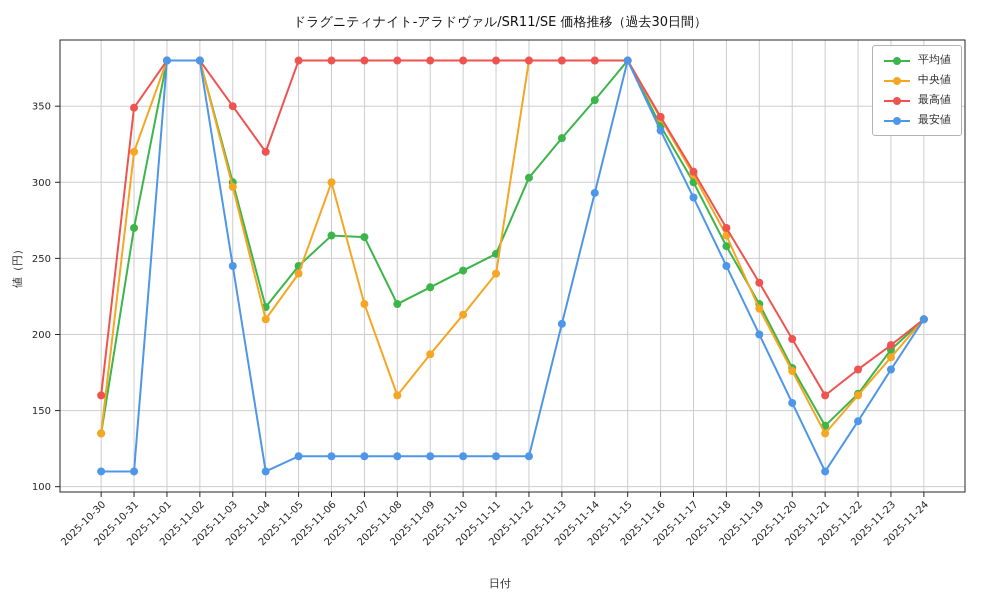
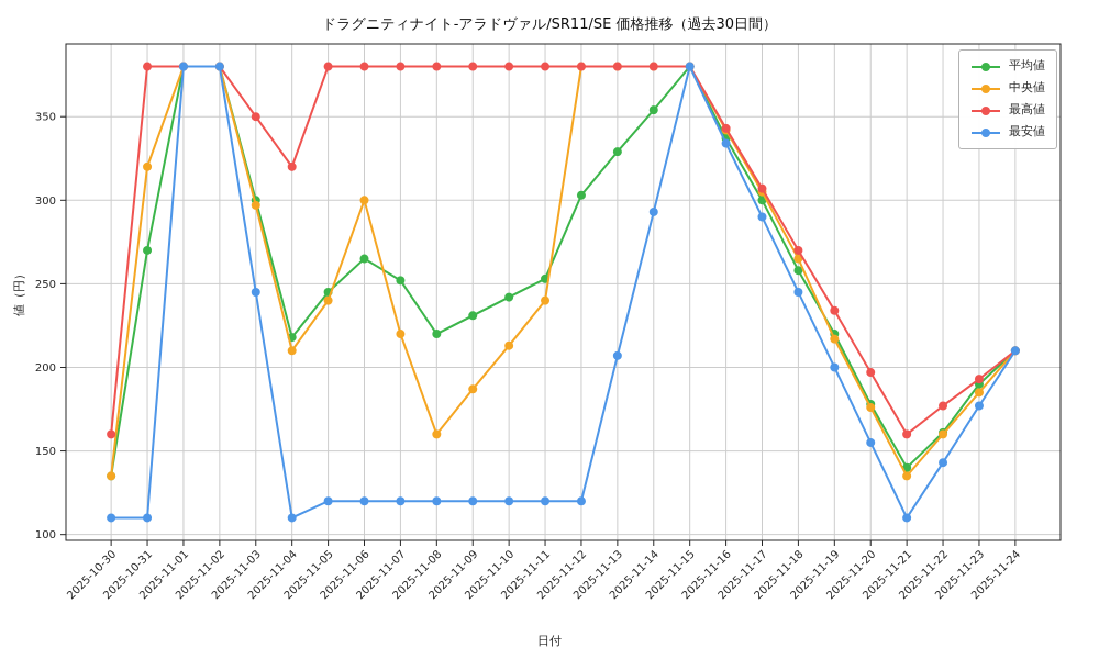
最高値/2025-10-31: 349 -> 380
平均値/2025-11-07: 264 -> 252
